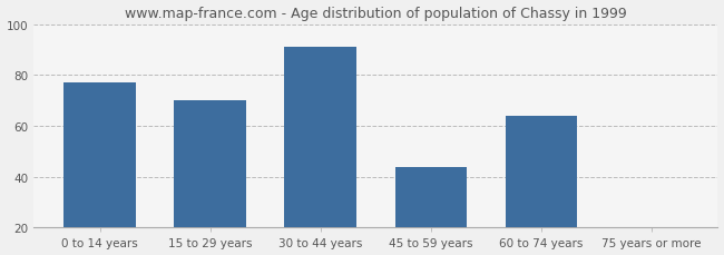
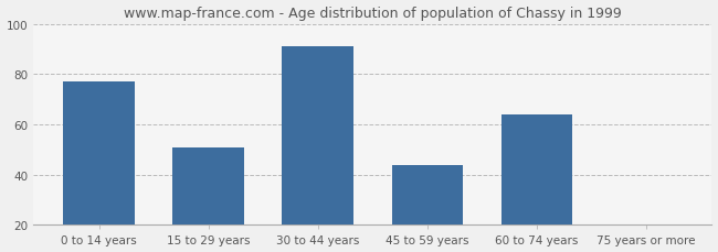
15 to 29 years: 70 -> 51
